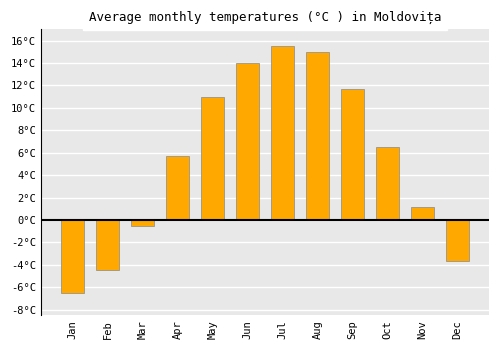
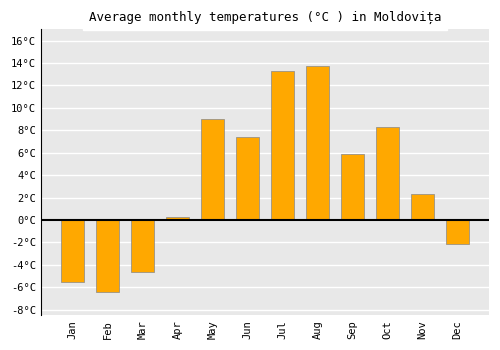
Jan: -6.5°C -> -5.5°C
Feb: -4.5°C -> -6.4°C
Mar: -0.5°C -> -4.6°C
Apr: 5.7°C -> 0.3°C
May: 11.0°C -> 9.0°C
Jun: 14.0°C -> 7.4°C
Jul: 15.5°C -> 13.3°C
Aug: 15.0°C -> 13.7°C
Sep: 11.7°C -> 5.9°C
Oct: 6.5°C -> 8.3°C
Nov: 1.2°C -> 2.3°C
Dec: -3.7°C -> -2.1°C
